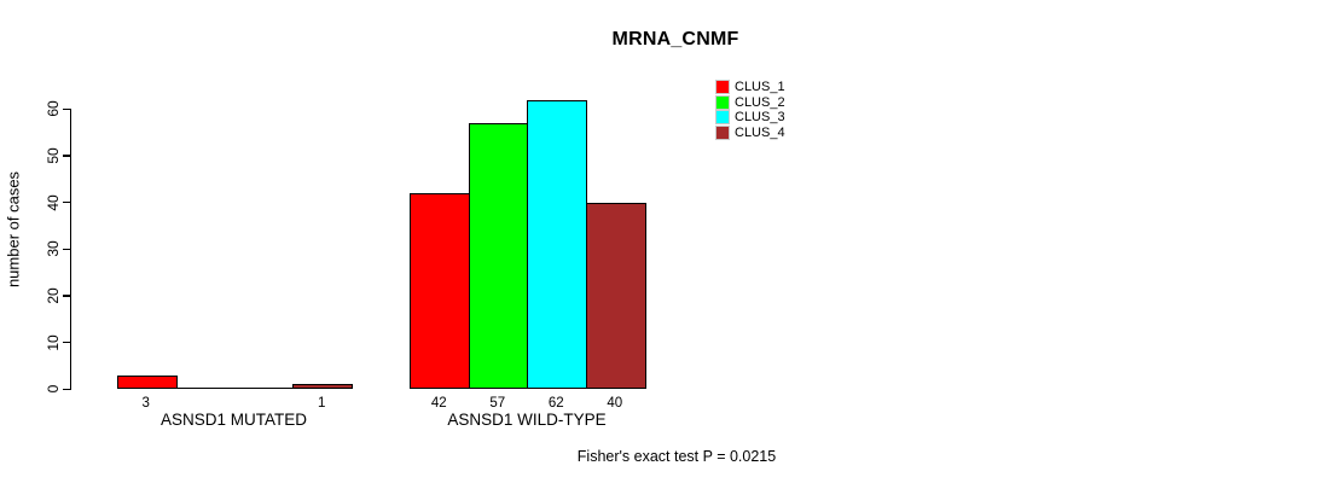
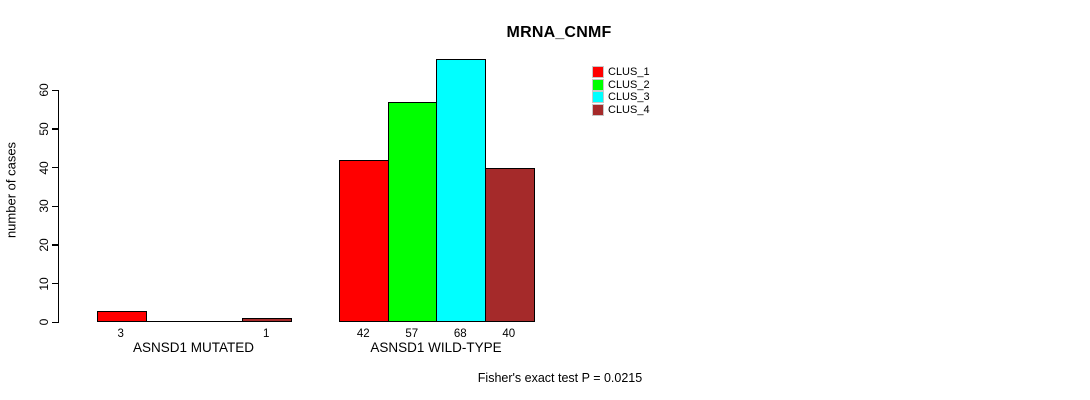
CLUS_3/ASNSD1 WILD-TYPE: 62 -> 68
